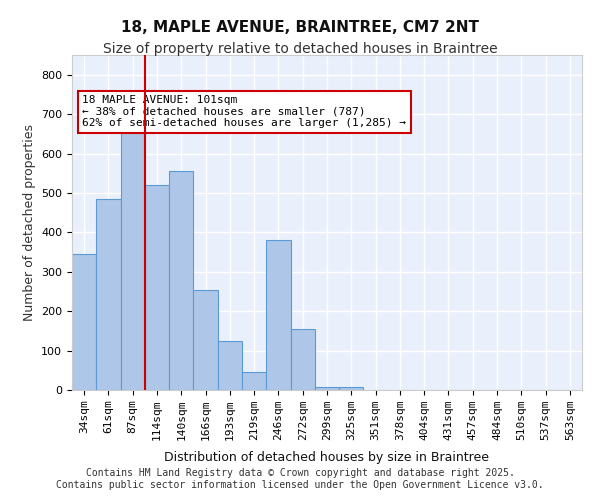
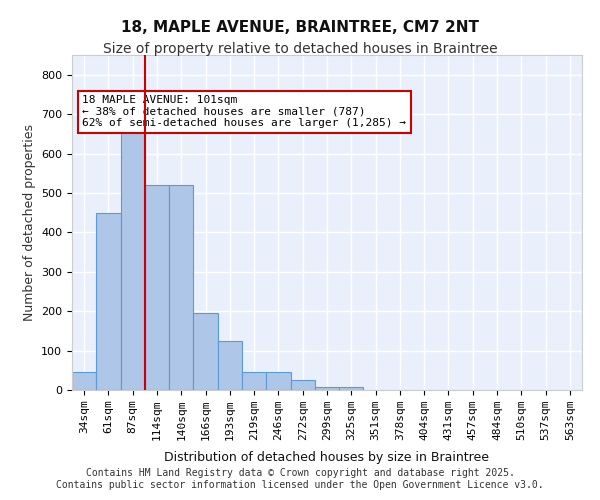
34sqm: 345 -> 45
61sqm: 485 -> 450
140sqm: 555 -> 520
166sqm: 255 -> 195
246sqm: 380 -> 45
272sqm: 155 -> 25
